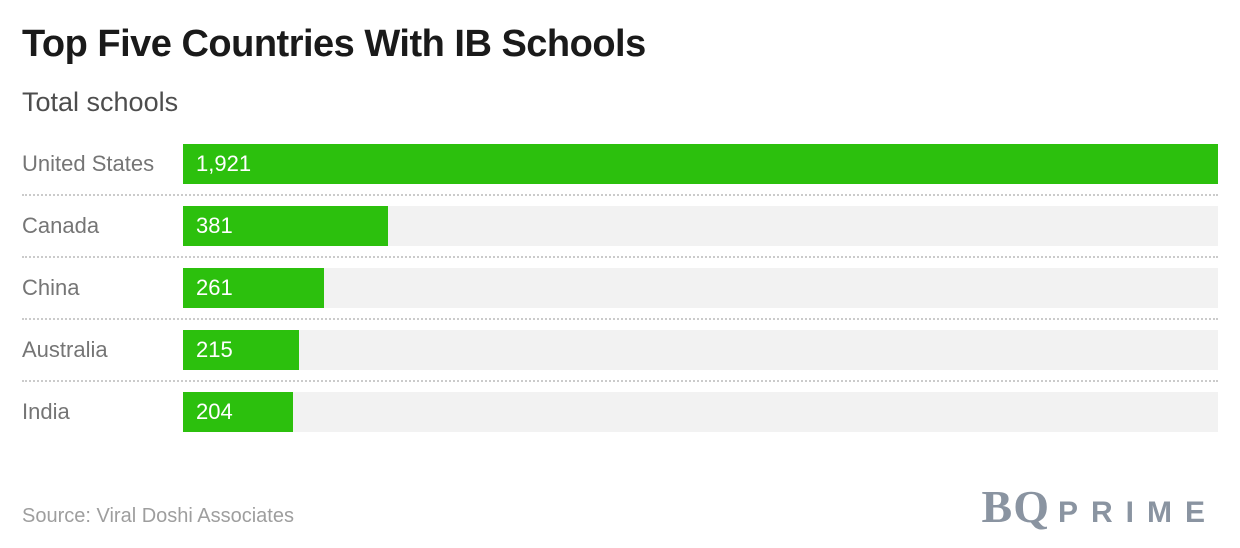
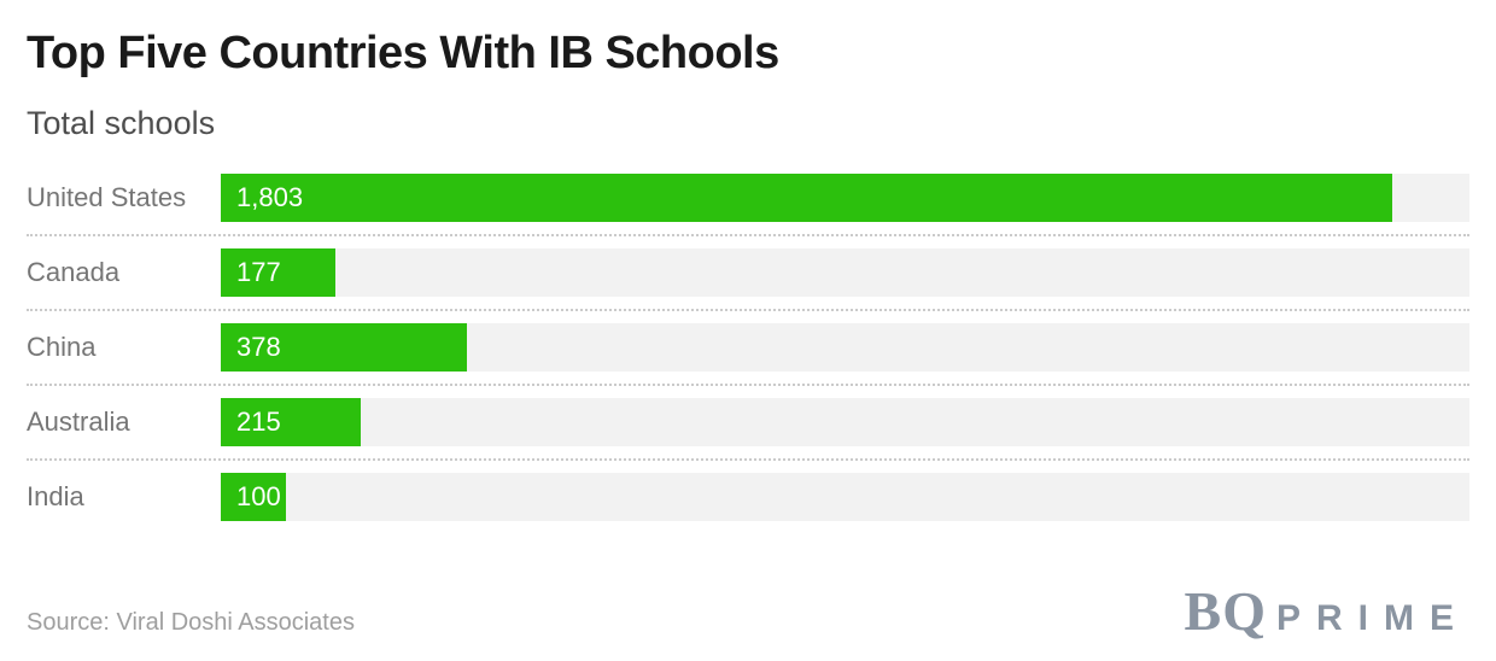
United States: 1,921 -> 1,803
Canada: 381 -> 177
China: 261 -> 378
India: 204 -> 100
